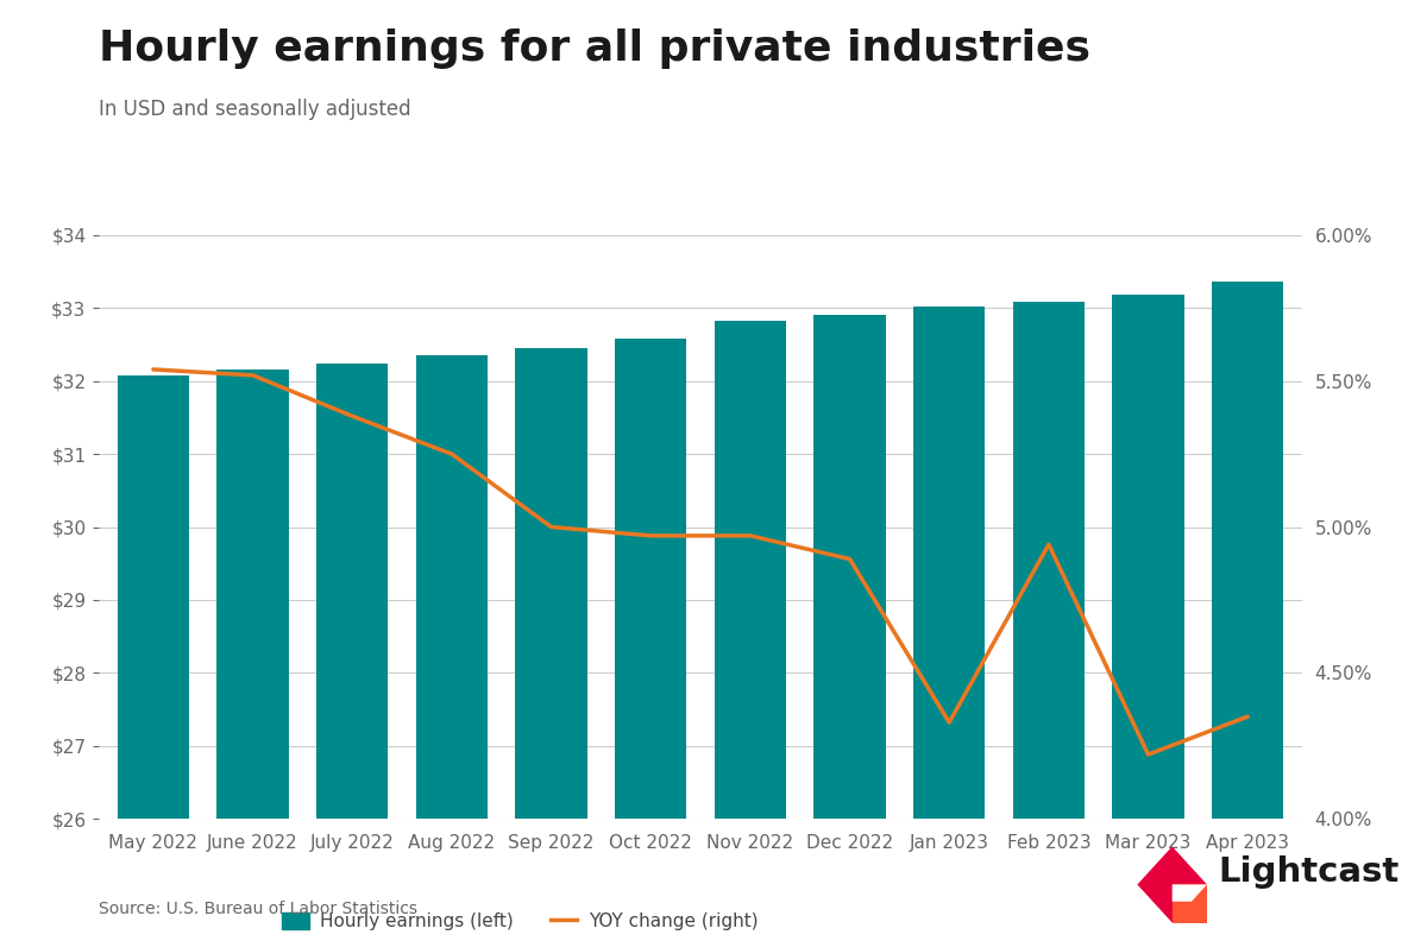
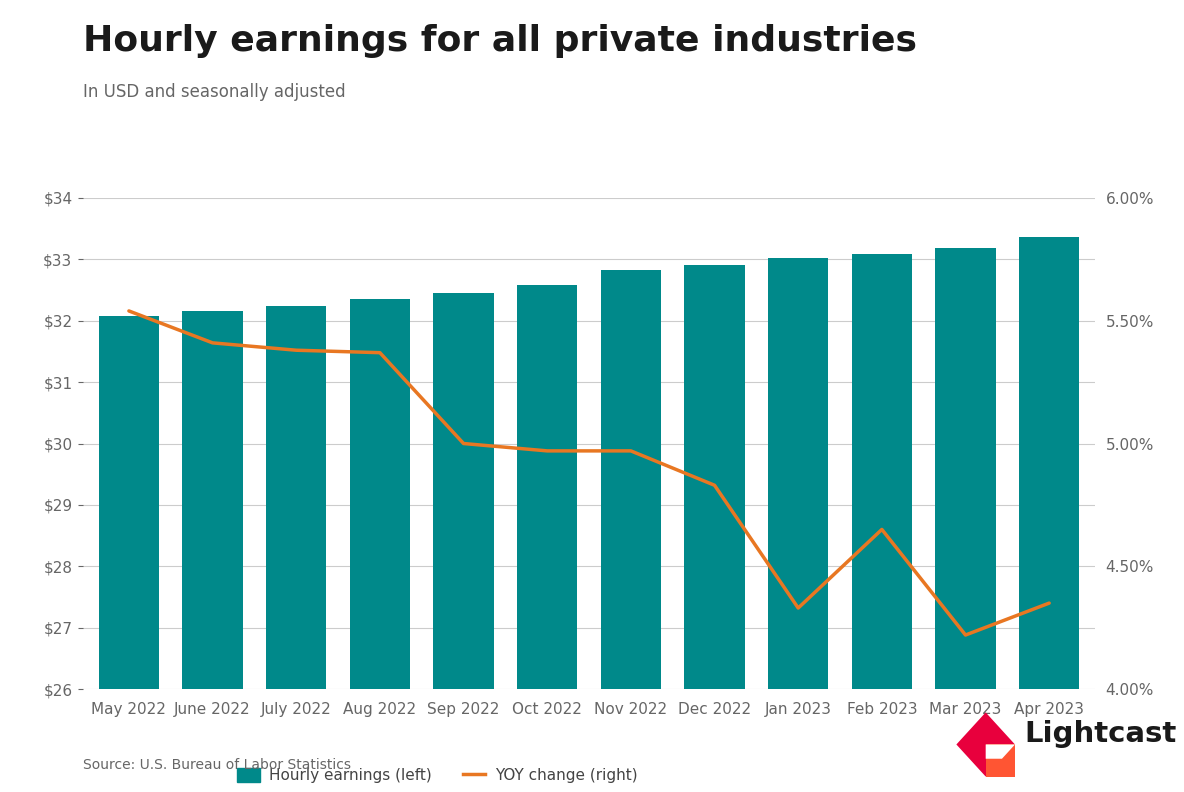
YOY change (right)/June 2022: 5.52% -> 5.41%
YOY change (right)/Aug 2022: 5.25% -> 5.37%
YOY change (right)/Dec 2022: 4.89% -> 4.83%
YOY change (right)/Feb 2023: 4.94% -> 4.65%
